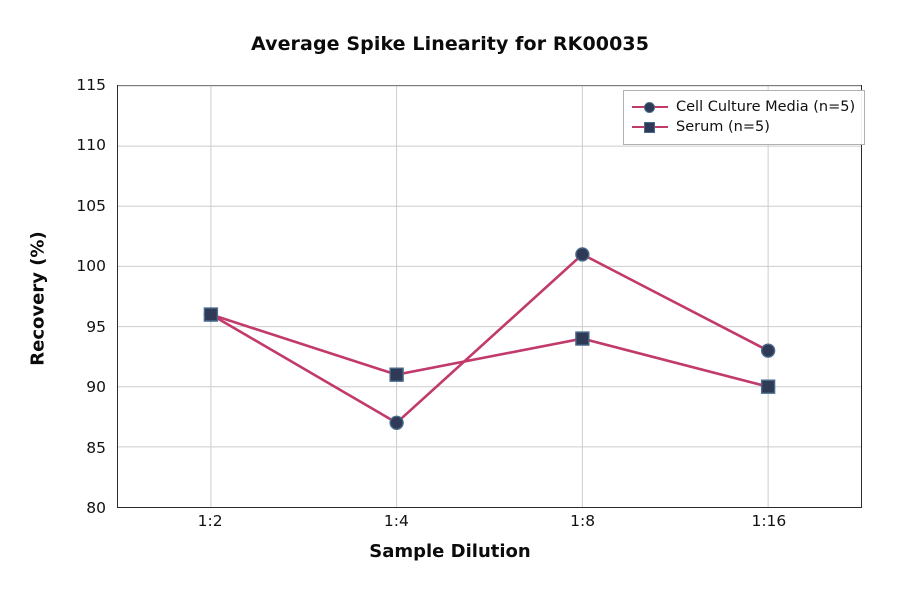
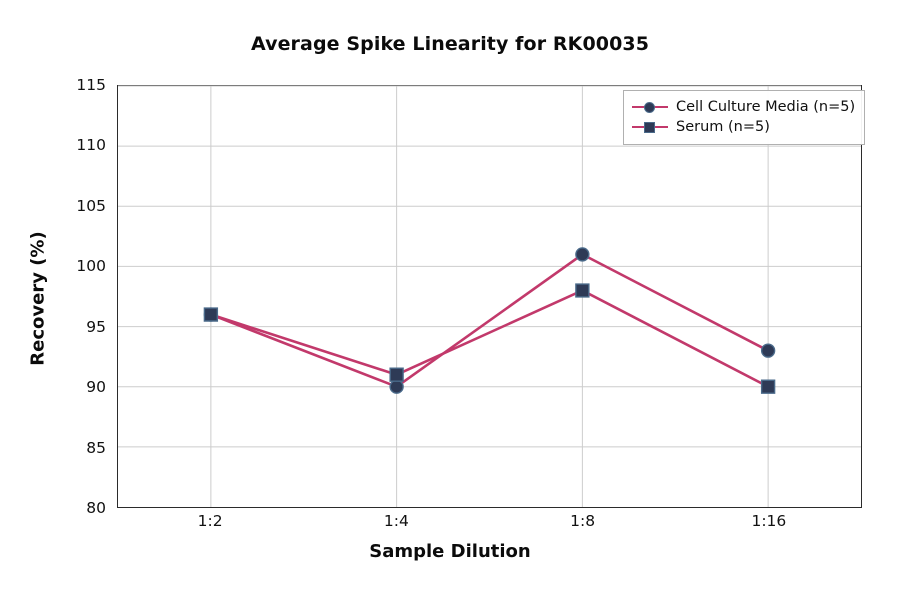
Cell Culture Media (n=5)/1:4: 87 -> 90
Serum (n=5)/1:8: 94 -> 98
